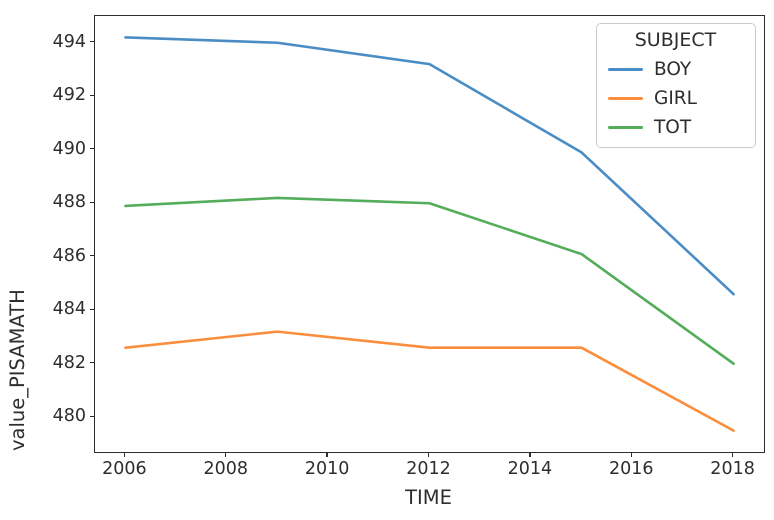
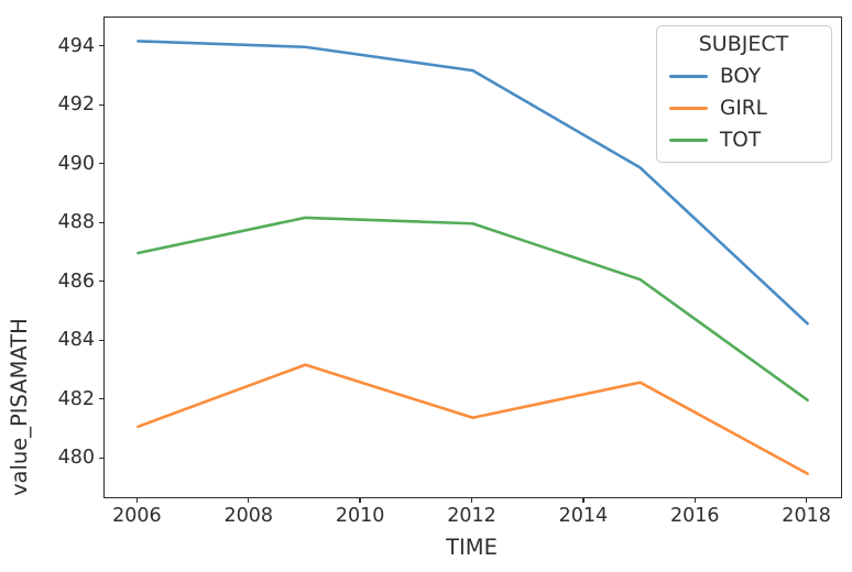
GIRL/2006: 482.6 -> 481.1
TOT/2006: 487.9 -> 487.0
GIRL/2012: 482.6 -> 481.4
